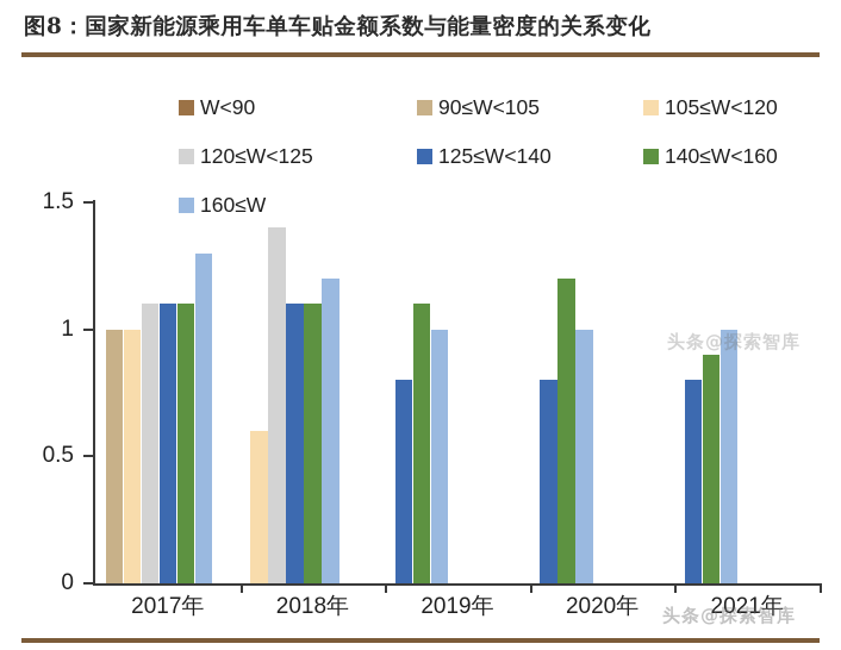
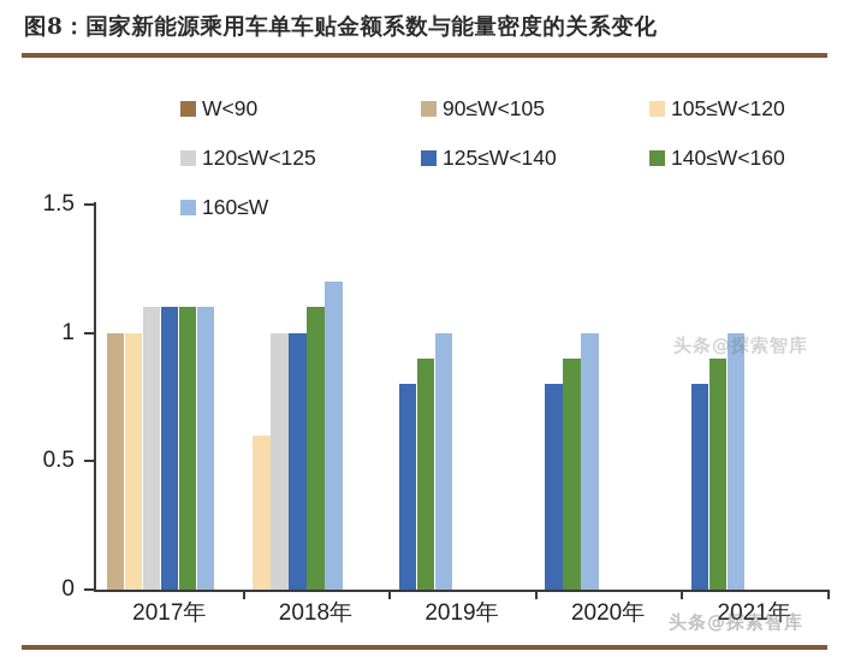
160≤W/2017年: 1.3 -> 1.1
120≤W<125/2018年: 1.4 -> 1.0
125≤W<140/2018年: 1.1 -> 1.0
140≤W<160/2019年: 1.1 -> 0.9
140≤W<160/2020年: 1.2 -> 0.9
